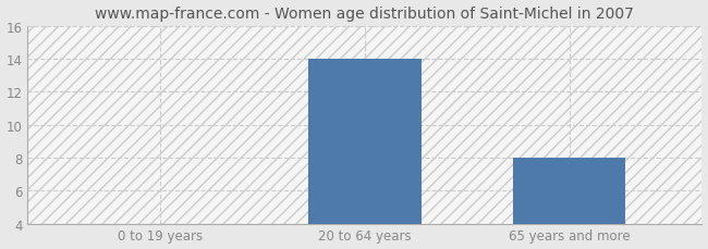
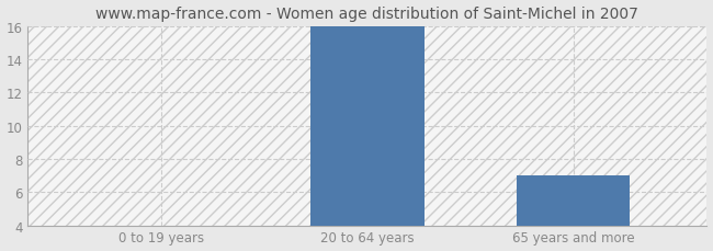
20 to 64 years: 14 -> 16
65 years and more: 8 -> 7
